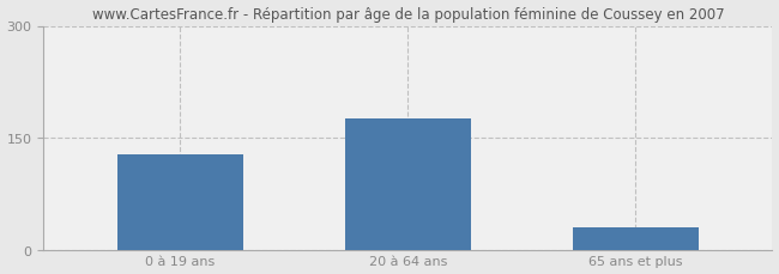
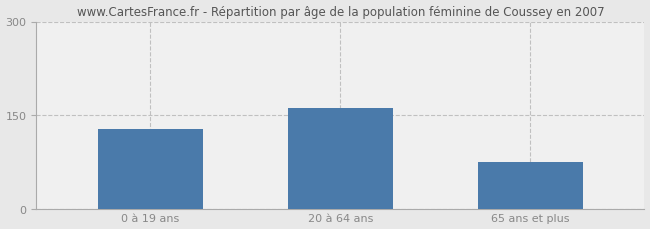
20 à 64 ans: 175 -> 162
65 ans et plus: 30 -> 74
